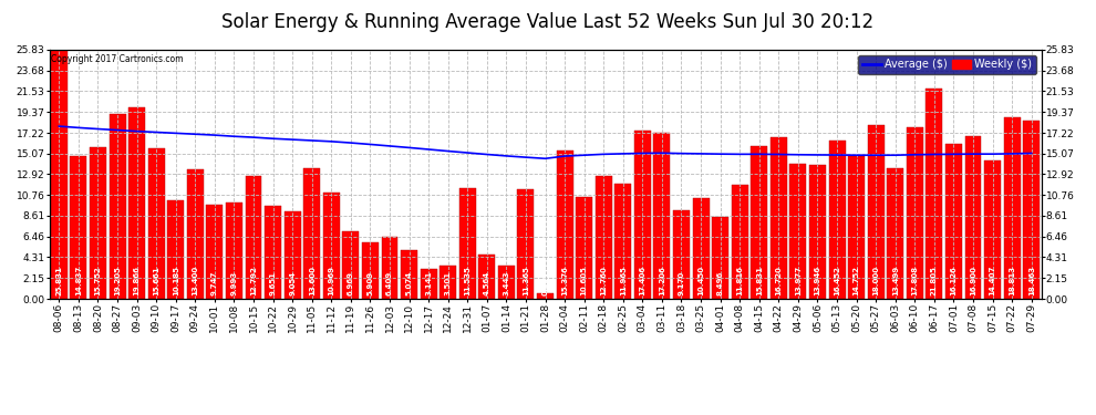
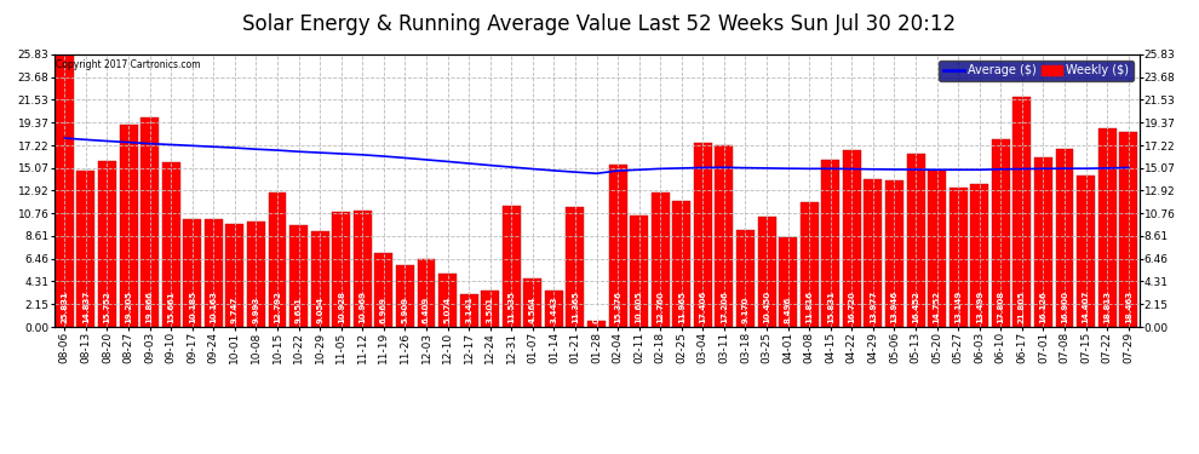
Weekly ($)/09-24: 13.4 -> 10.2
Weekly ($)/11-05: 13.6 -> 10.9
Weekly ($)/05-27: 18.0 -> 13.1
